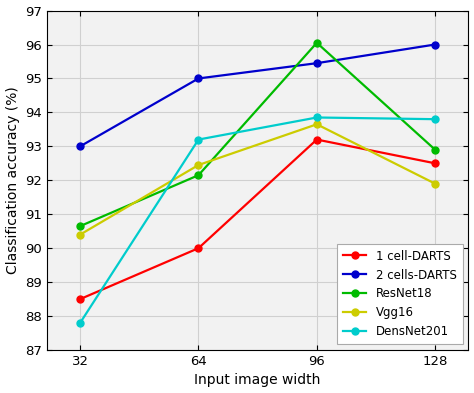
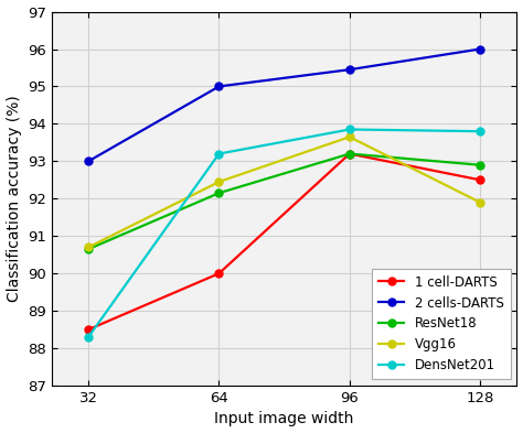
Vgg16/32: 90.40 -> 90.70
DensNet201/32: 87.80 -> 88.30
ResNet18/96: 96.05 -> 93.20
